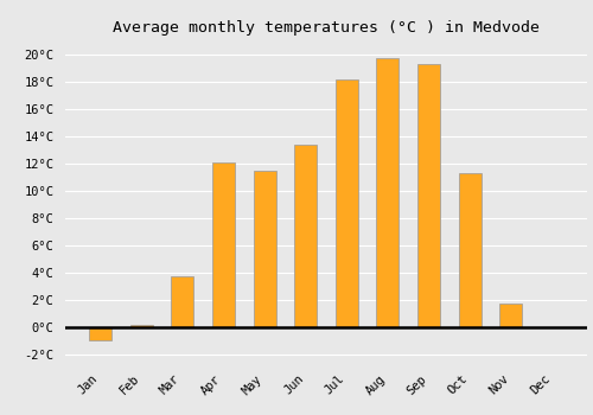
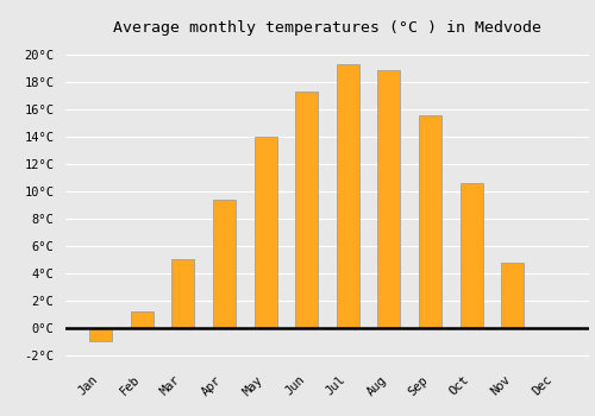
Feb: 0.2°C -> 1.2°C
Mar: 3.7°C -> 5.0°C
Apr: 12.1°C -> 9.4°C
May: 11.5°C -> 14.0°C
Jun: 13.4°C -> 17.3°C
Jul: 18.2°C -> 19.3°C
Aug: 19.8°C -> 18.9°C
Sep: 19.3°C -> 15.6°C
Oct: 11.3°C -> 10.6°C
Nov: 1.7°C -> 4.8°C
